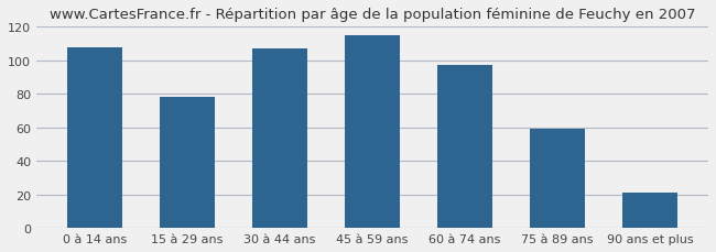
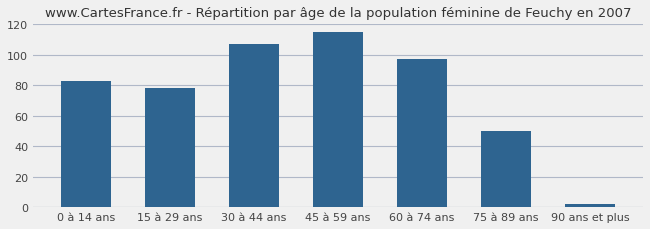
0 à 14 ans: 108 -> 83
75 à 89 ans: 59 -> 50
90 ans et plus: 21 -> 2
